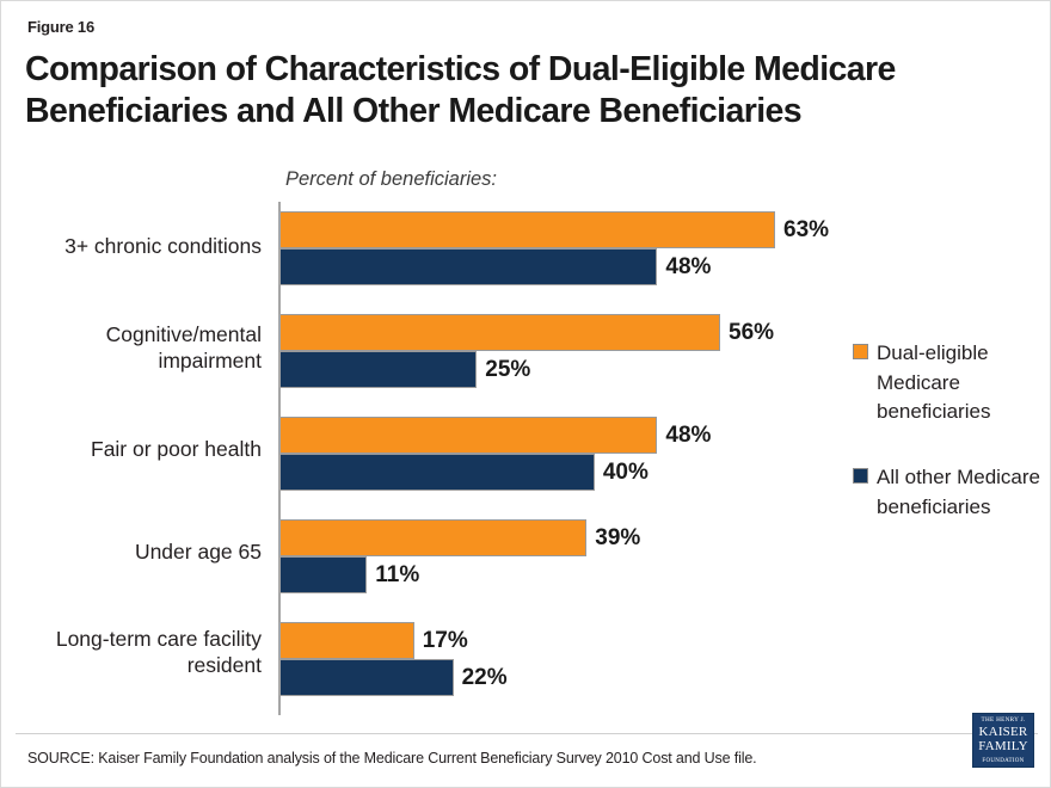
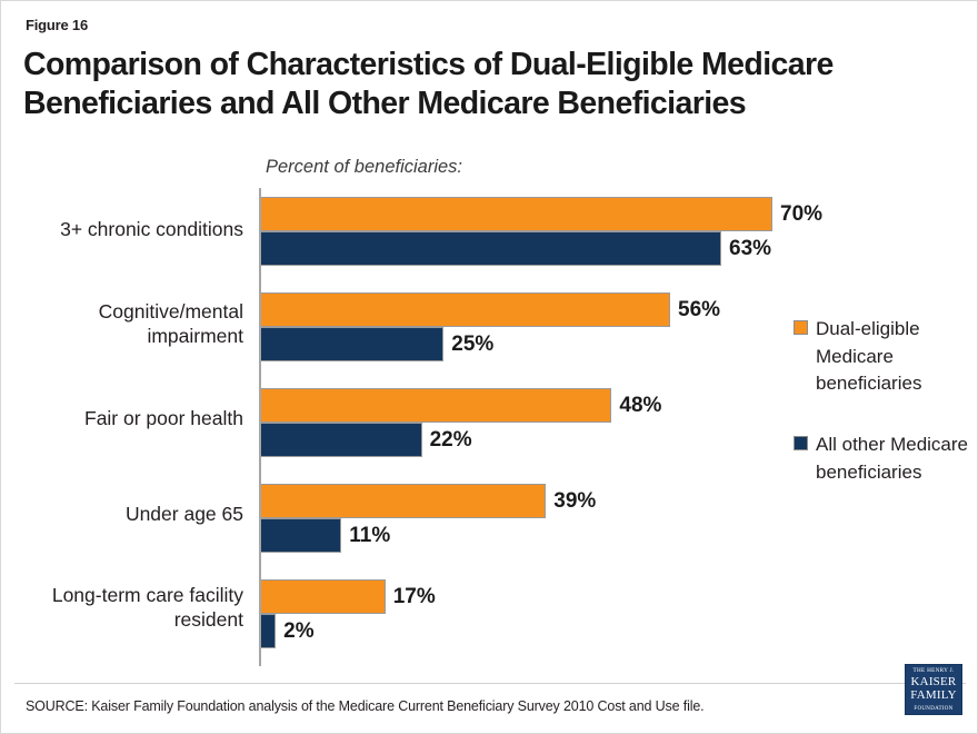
Dual-eligible Medicare beneficiaries/3+ chronic conditions: 63% -> 70%
All other Medicare beneficiaries/3+ chronic conditions: 48% -> 63%
All other Medicare beneficiaries/Fair or poor health: 40% -> 22%
All other Medicare beneficiaries/Long-term care facility resident: 22% -> 2%
